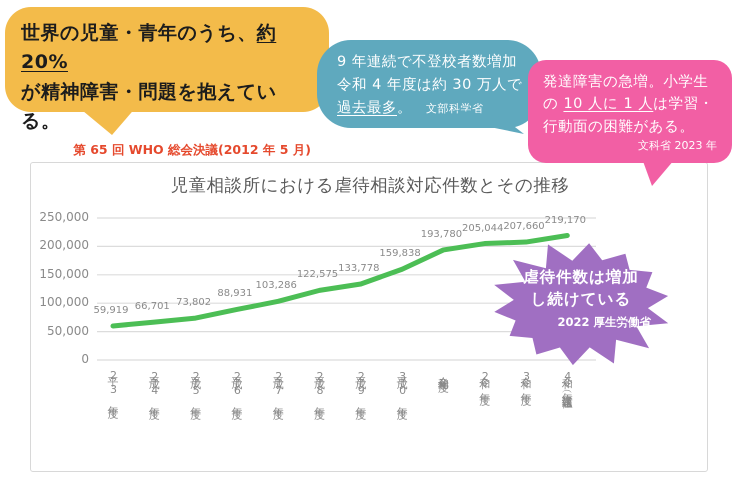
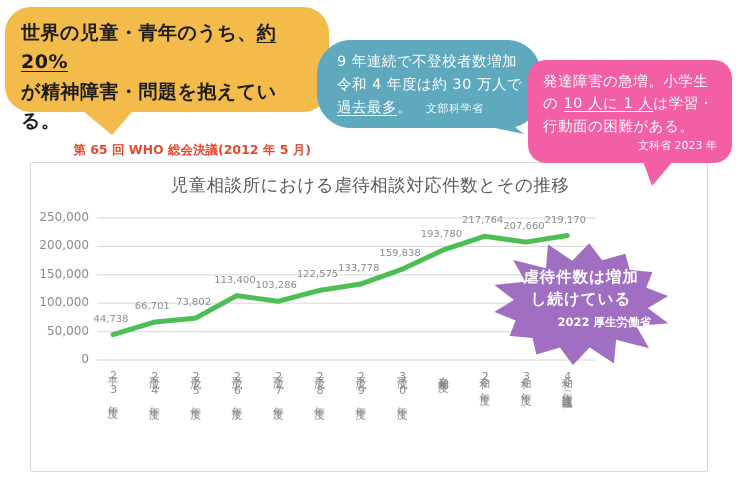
平23年度: 59,919 -> 44,738
平成26年度: 88,931 -> 113,400
令和2年度: 205,044 -> 217,764
